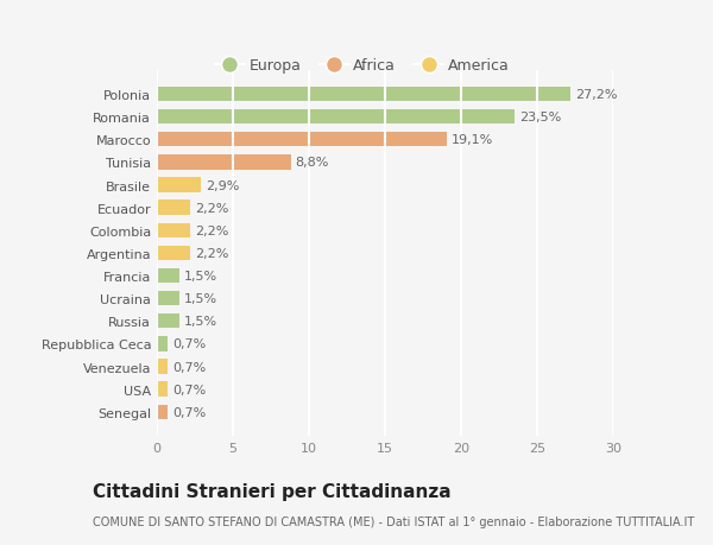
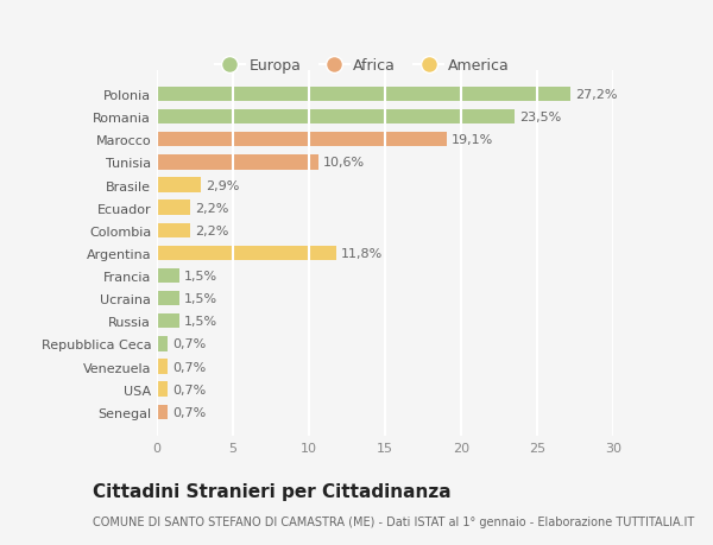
Tunisia: 8,8% -> 10,6%
Argentina: 2,2% -> 11,8%
